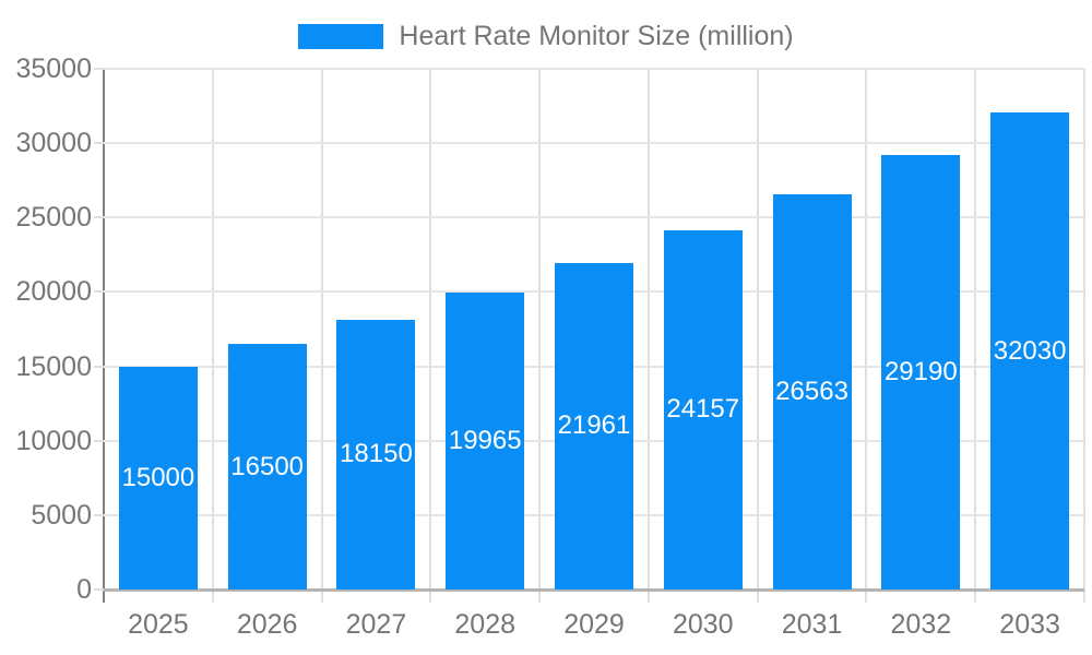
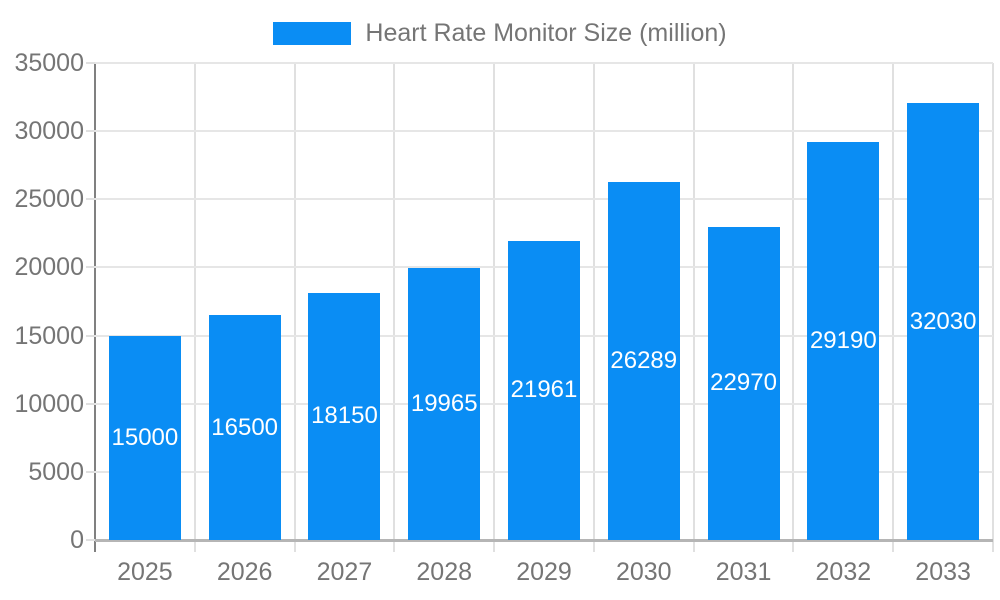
2030: 24157 -> 26289
2031: 26563 -> 22970
